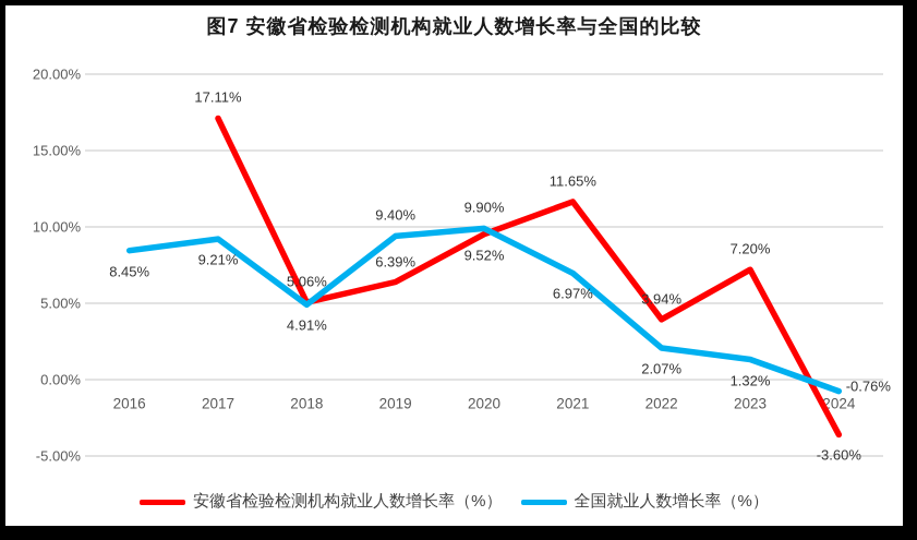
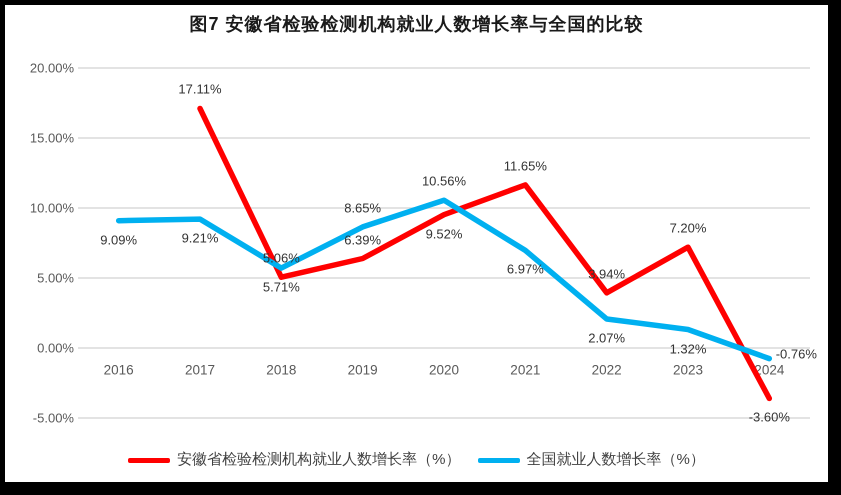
全国就业人数增长率（%）/2016: 8.45% -> 9.09%
全国就业人数增长率（%）/2018: 4.91% -> 5.71%
全国就业人数增长率（%）/2019: 9.40% -> 8.65%
全国就业人数增长率（%）/2020: 9.90% -> 10.56%
